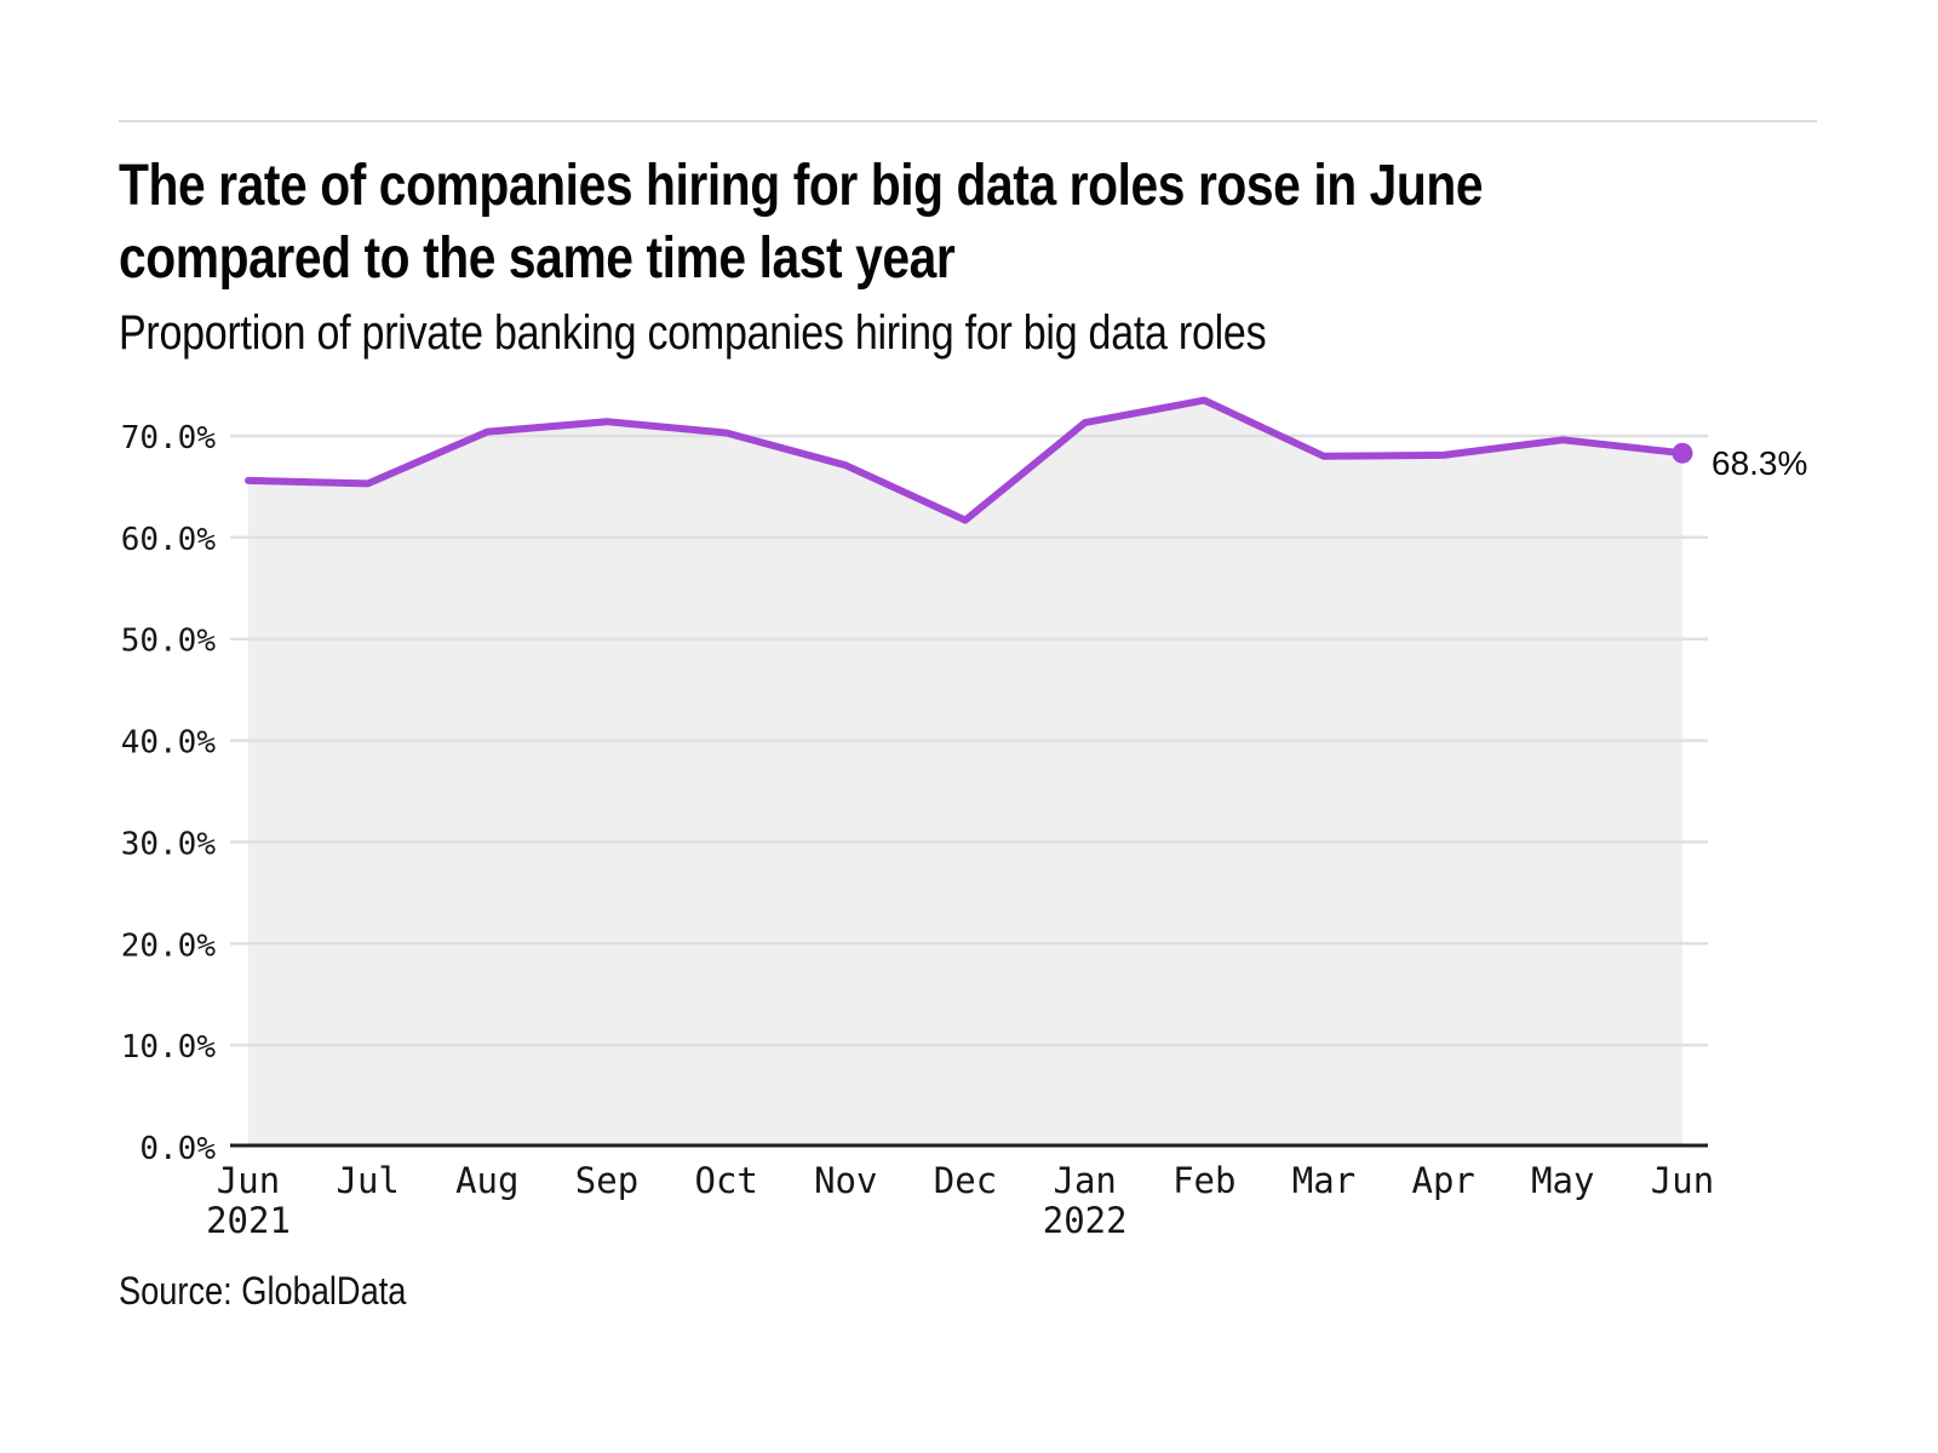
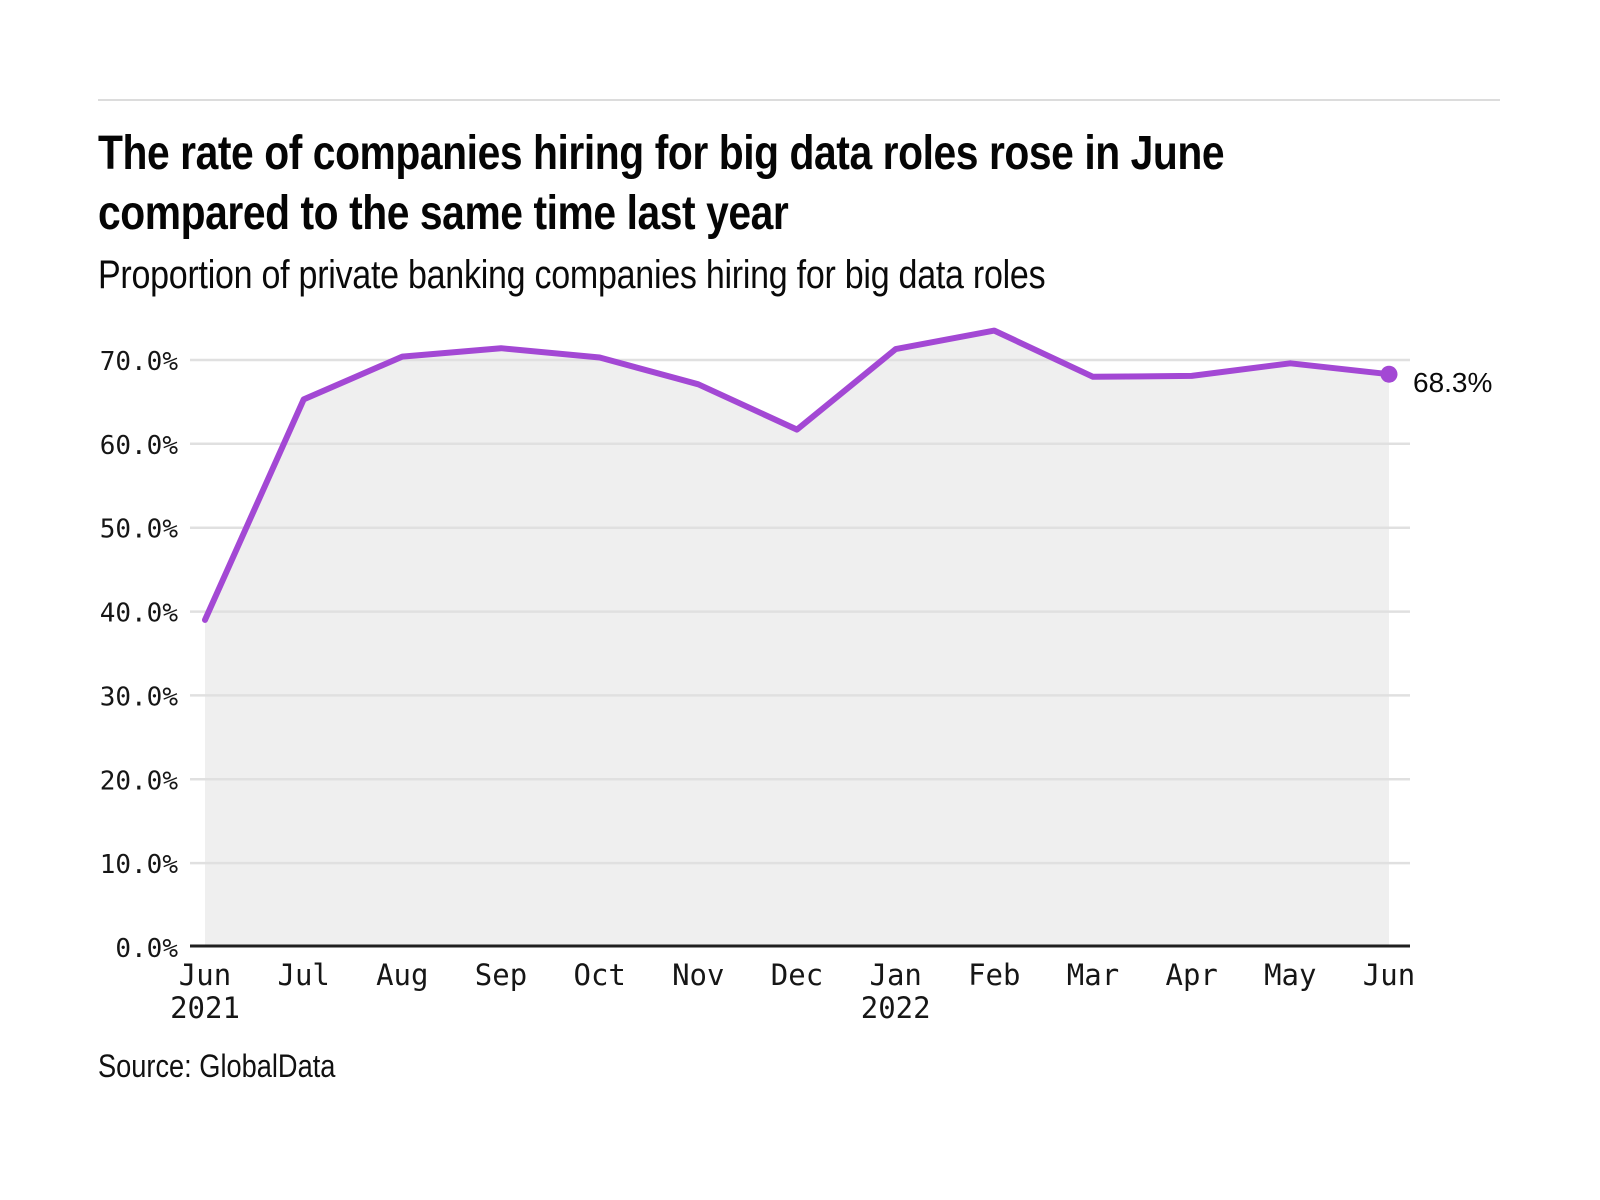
Jun 2021: 66% -> 39%
